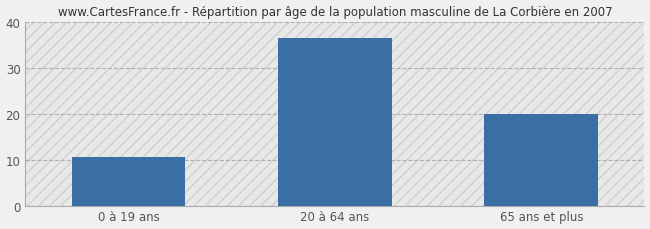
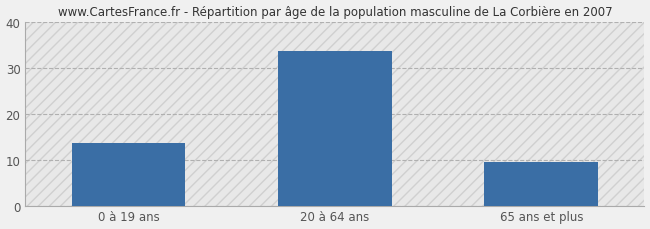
0 à 19 ans: 10.5 -> 13.5
20 à 64 ans: 36.5 -> 33.5
65 ans et plus: 20.0 -> 9.5
